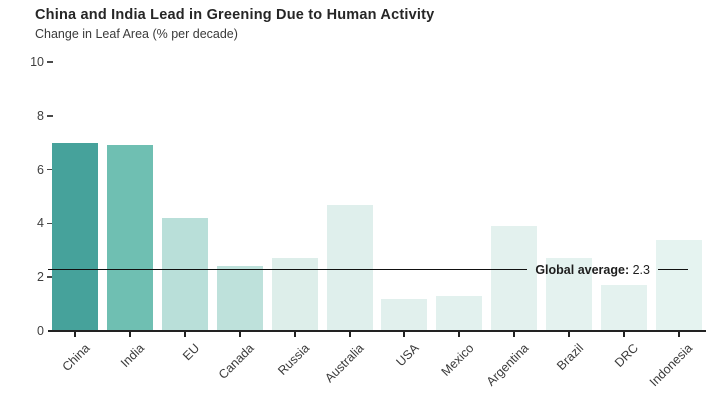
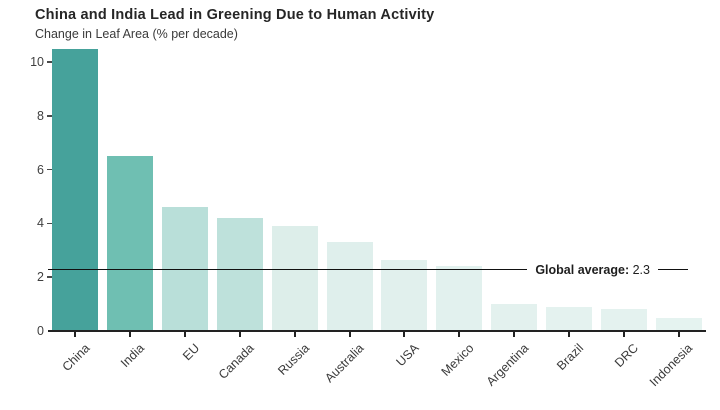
China: 7.0 -> 10.5
India: 6.9 -> 6.5
EU: 4.2 -> 4.6
Canada: 2.4 -> 4.2
Russia: 2.7 -> 3.9
Australia: 4.7 -> 3.3
USA: 1.2 -> 2.6
Mexico: 1.3 -> 2.4
Argentina: 3.9 -> 1.0
Brazil: 2.7 -> 0.9
DRC: 1.7 -> 0.8
Indonesia: 3.4 -> 0.5
